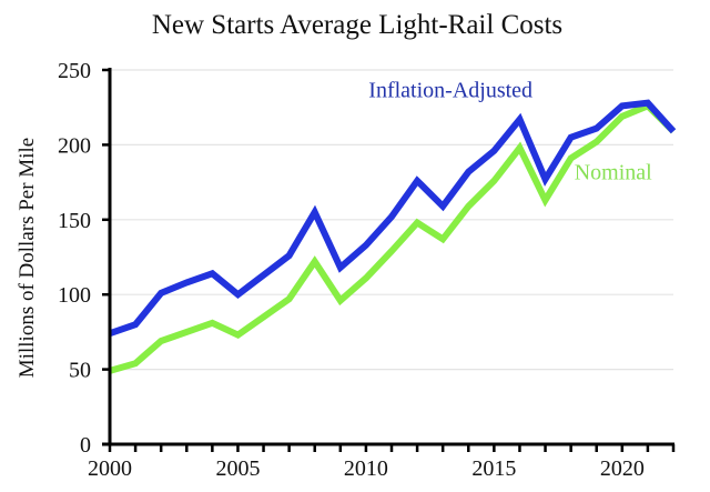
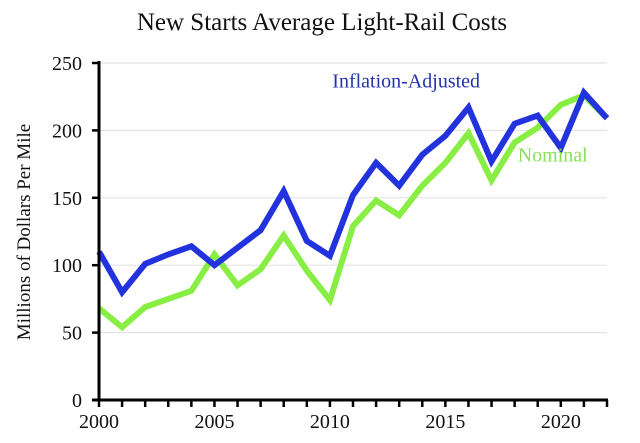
Inflation-Adjusted/2000: 74 -> 110
Nominal/2000: 49 -> 68
Nominal/2005: 73 -> 108
Inflation-Adjusted/2010: 133 -> 107
Nominal/2010: 111 -> 74
Inflation-Adjusted/2020: 226 -> 187
